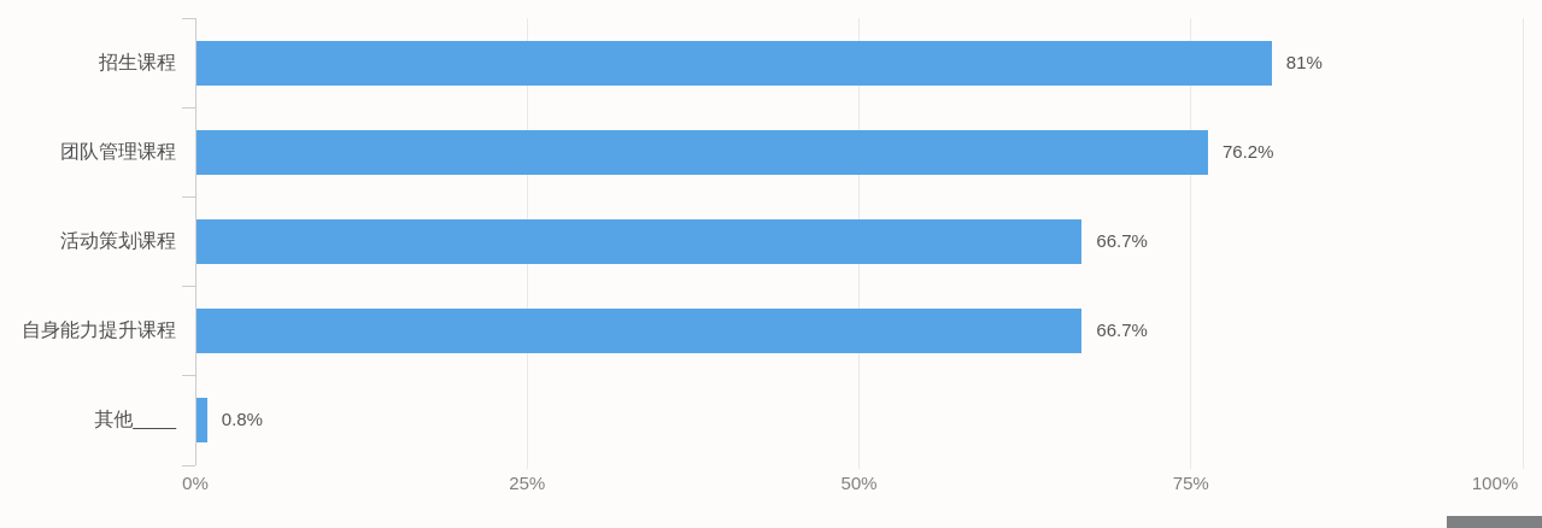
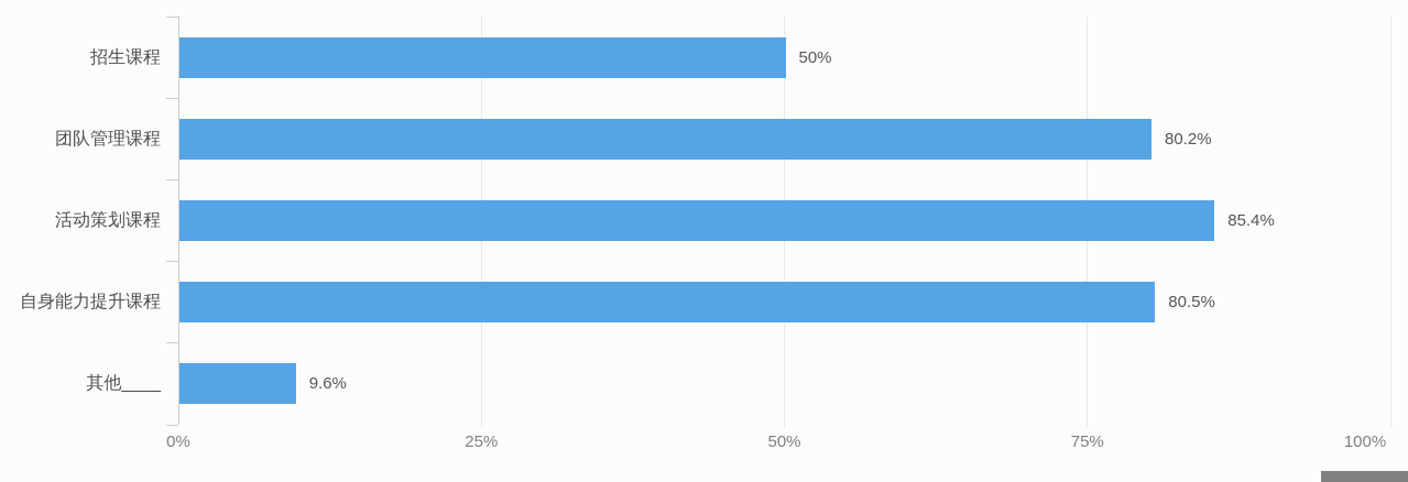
招生课程: 81% -> 50%
团队管理课程: 76.2% -> 80.2%
活动策划课程: 66.7% -> 85.4%
自身能力提升课程: 66.7% -> 80.5%
其他____: 0.8% -> 9.6%
